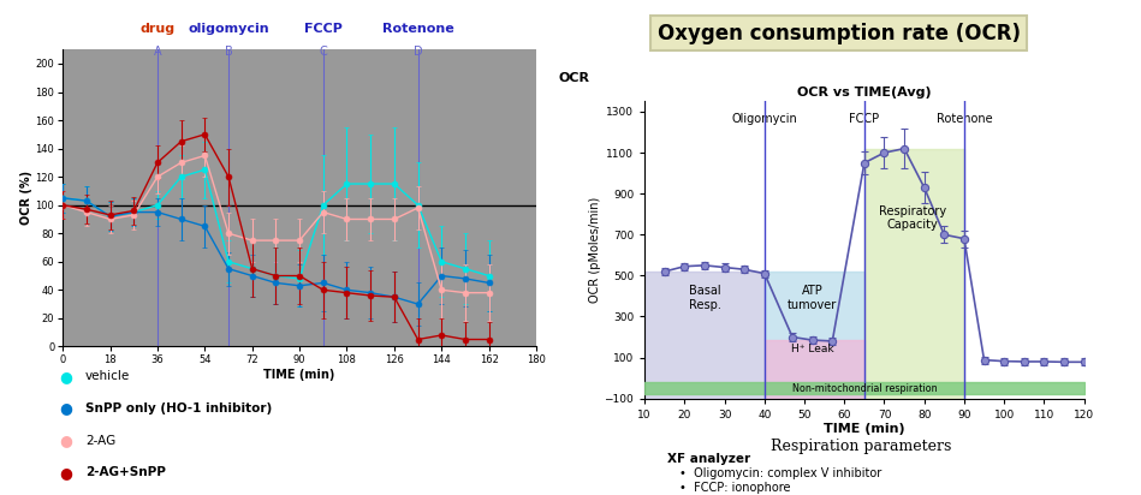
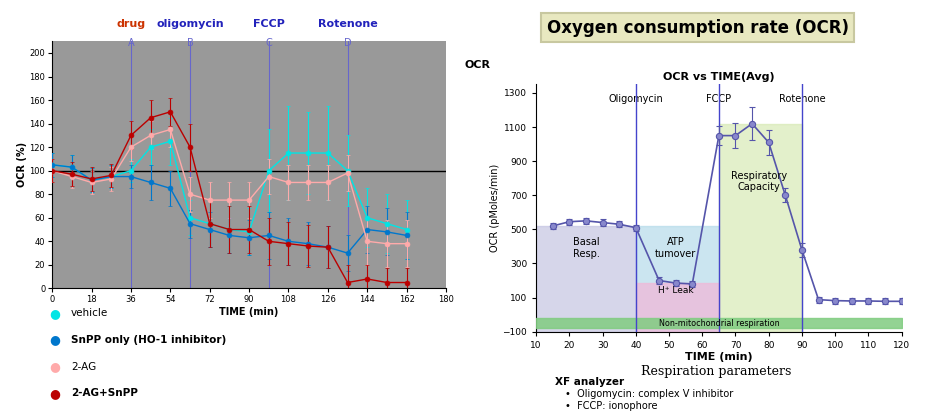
OCR vs TIME(Avg)/70: 1100 -> 1050
OCR vs TIME(Avg)/80: 930 -> 1010
OCR vs TIME(Avg)/90: 680 -> 380
